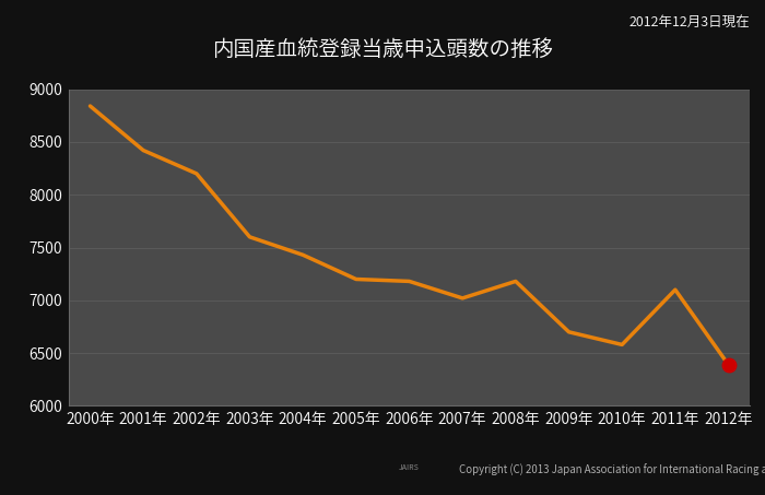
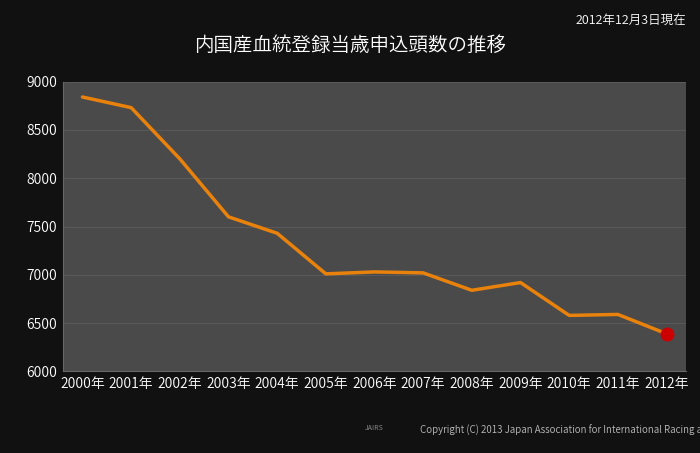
2001年: 8420 -> 8730
2005年: 7200 -> 7010
2006年: 7180 -> 7030
2008年: 7180 -> 6840
2009年: 6700 -> 6920
2011年: 7100 -> 6590
